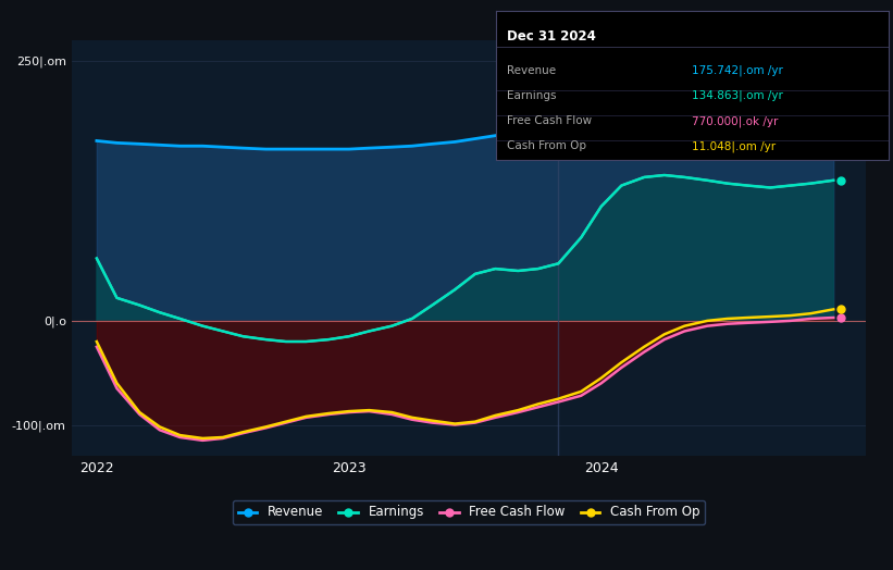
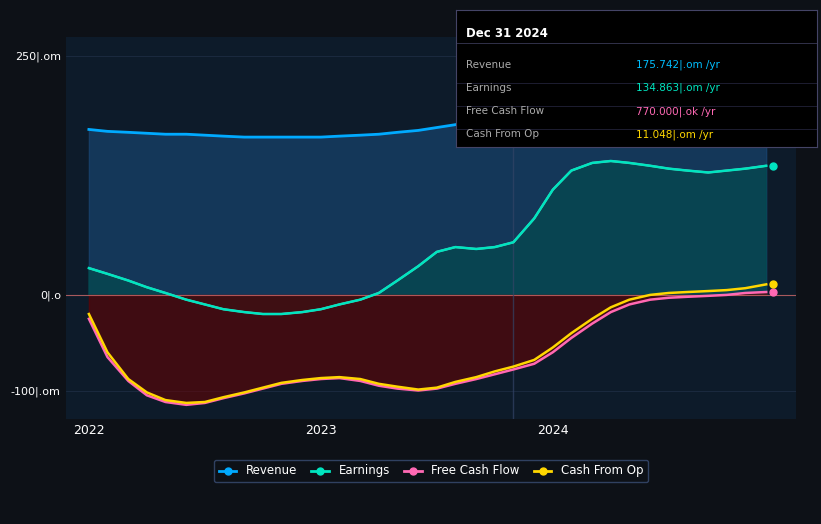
Earnings/2022: 60|.om -> 28|.om
